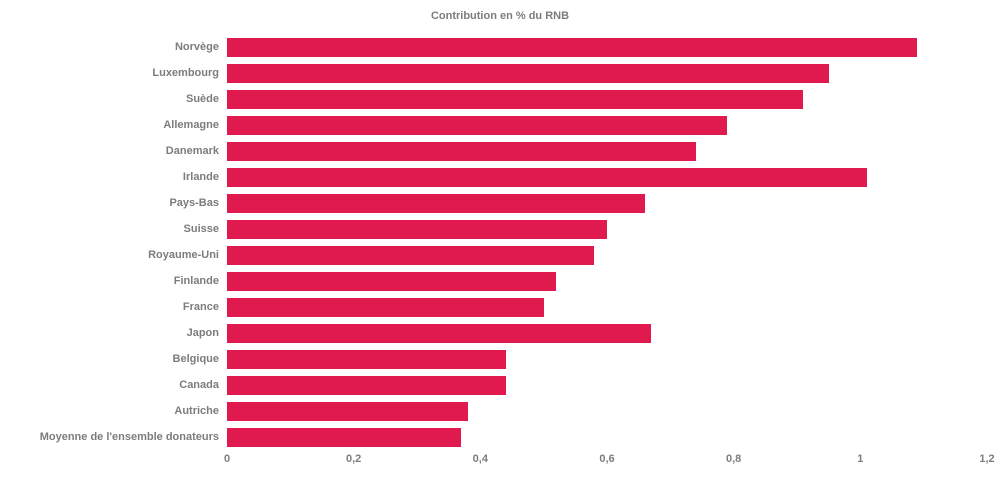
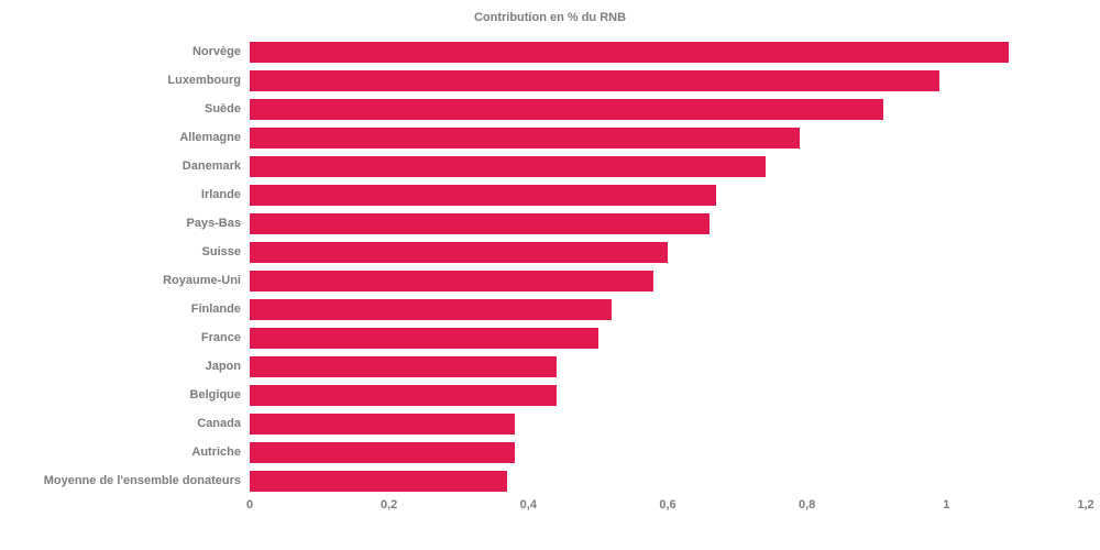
Luxembourg: 0,95 -> 0,99
Irlande: 1,01 -> 0,67
Japon: 0,67 -> 0,44
Canada: 0,44 -> 0,38
